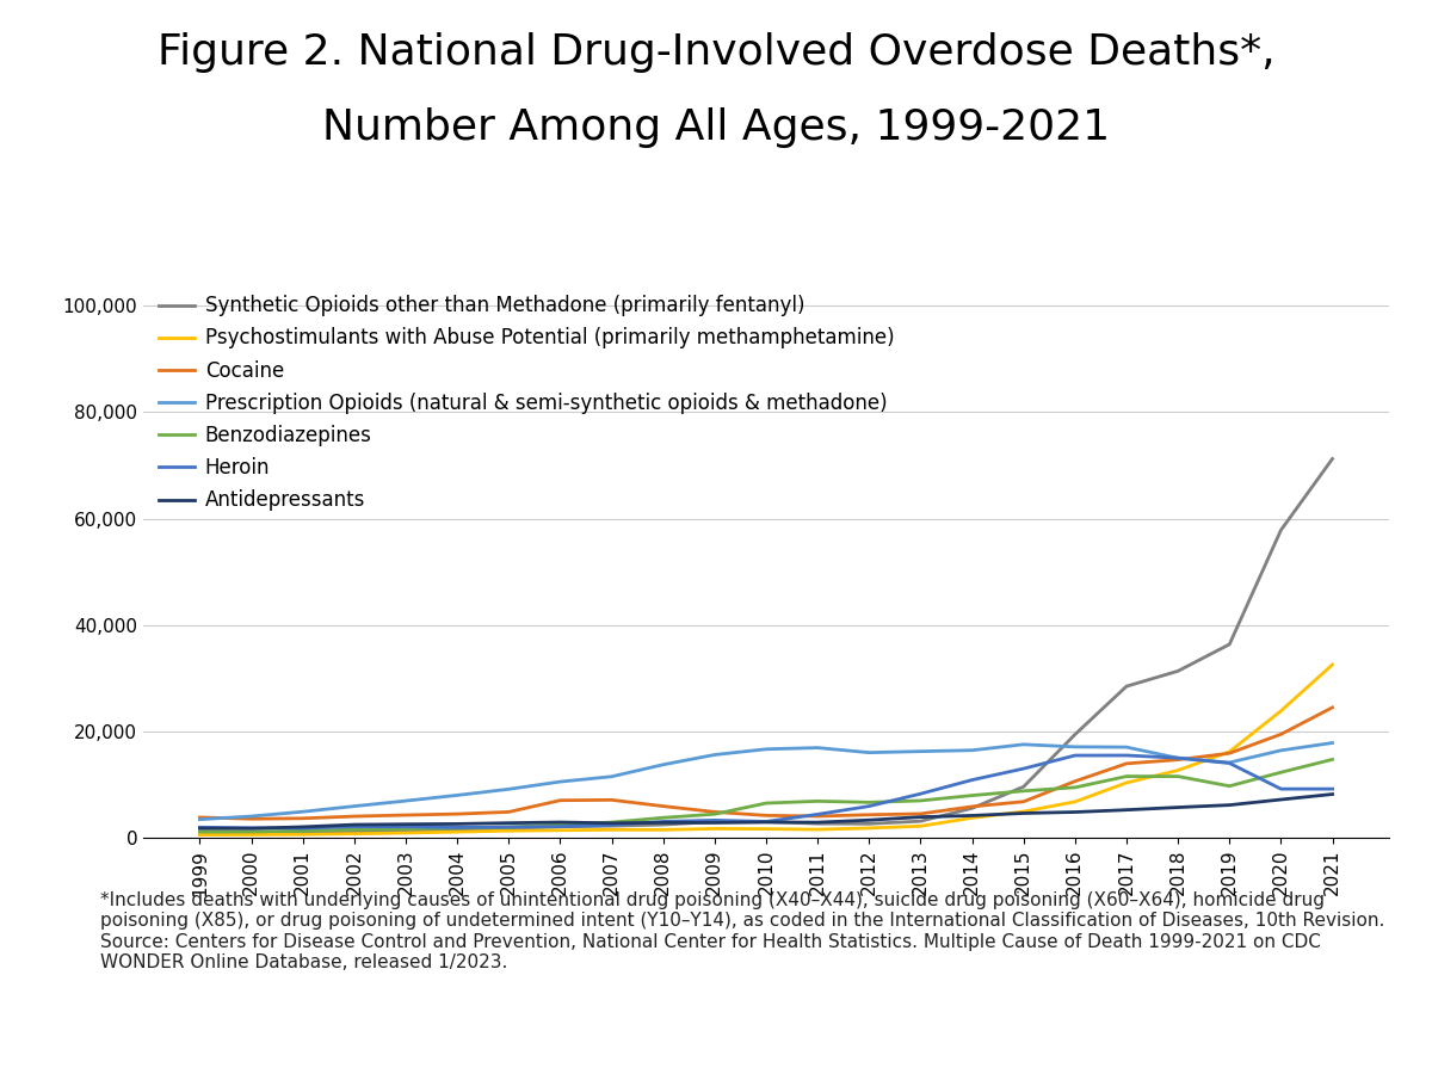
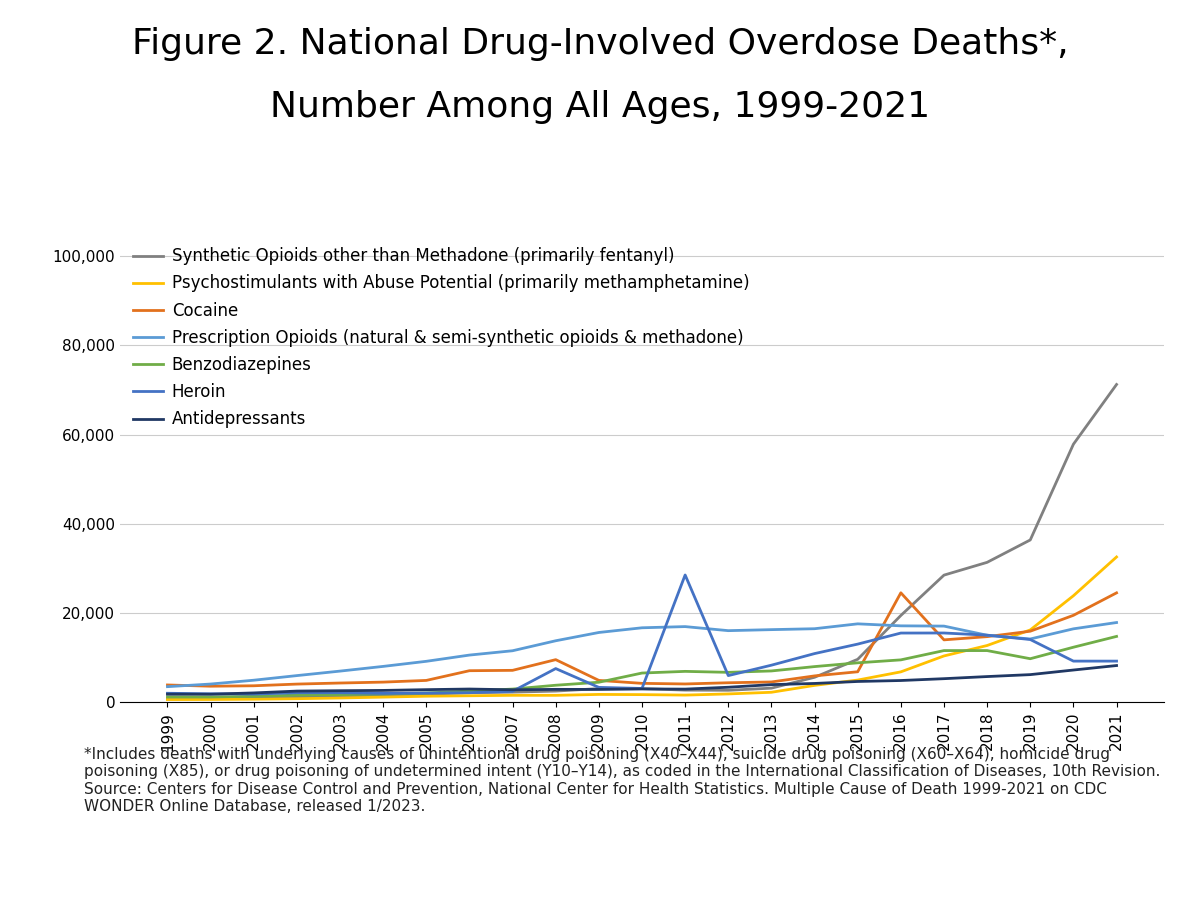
Cocaine/2008: 5,900 -> 9,500
Heroin/2008: 3,000 -> 7,500
Heroin/2011: 4,400 -> 28,500
Cocaine/2016: 10,600 -> 24,500
